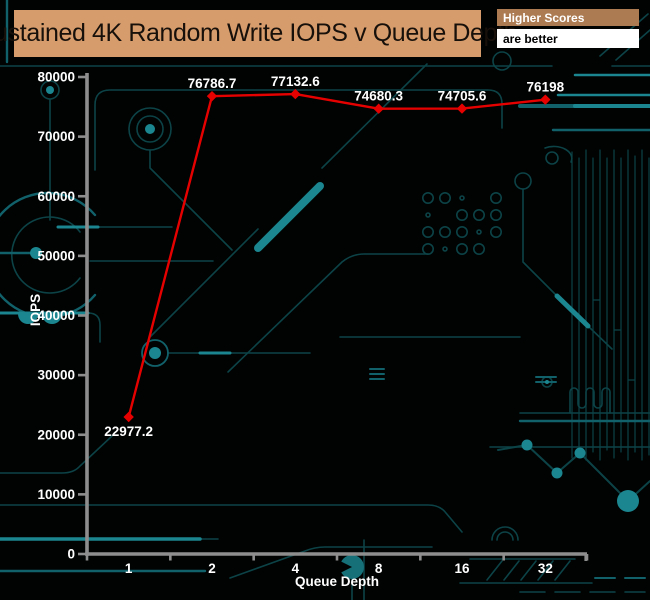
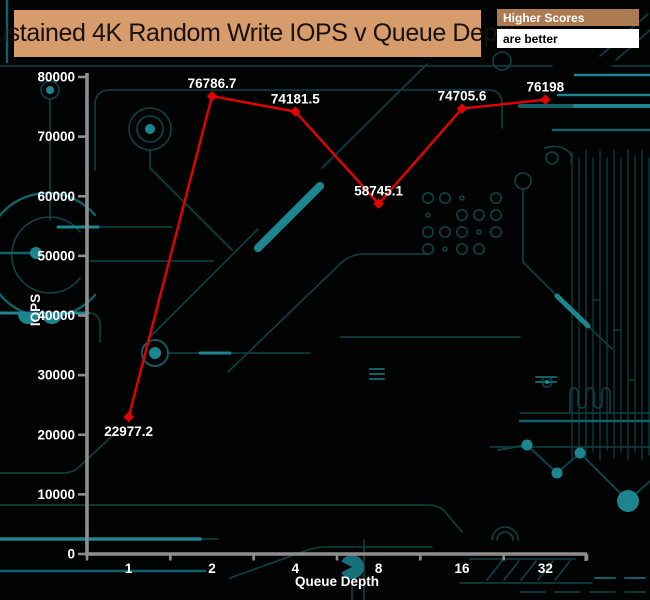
4: 77132.6 -> 74181.5
8: 74680.3 -> 58745.1
